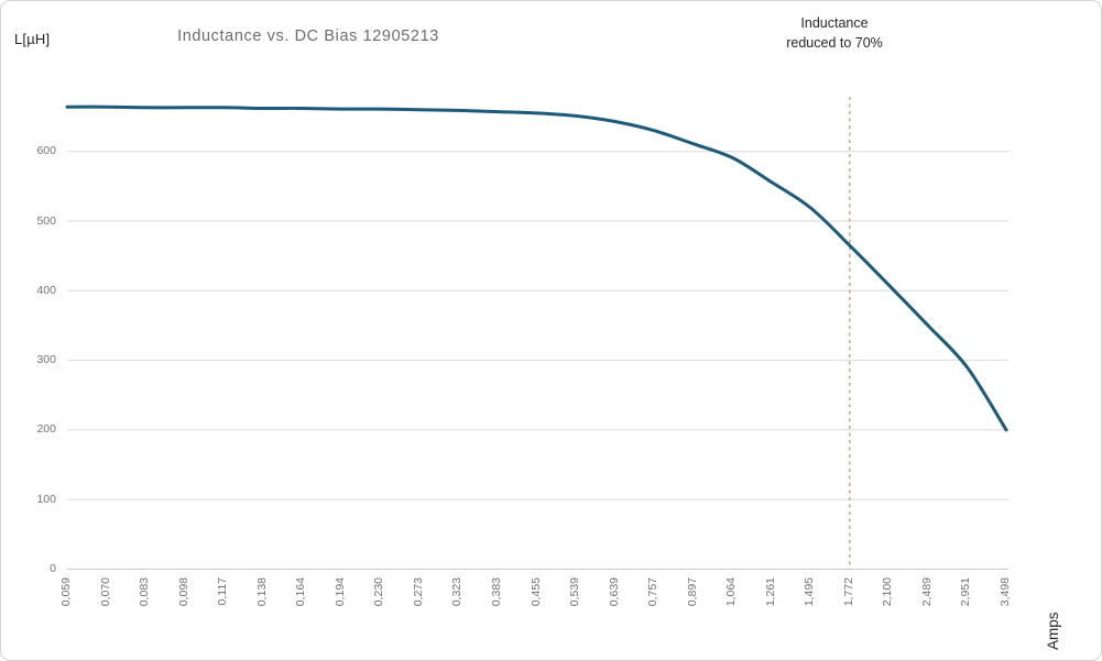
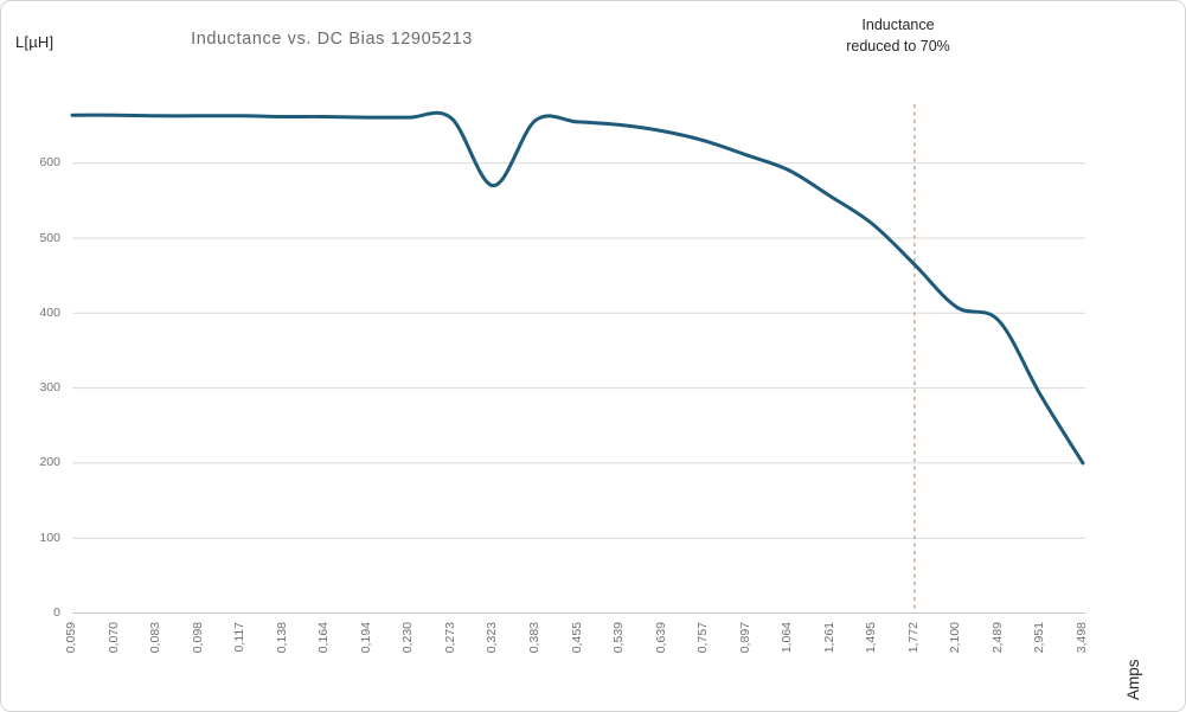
0,323: 660 -> 570
2,489: 350 -> 390
